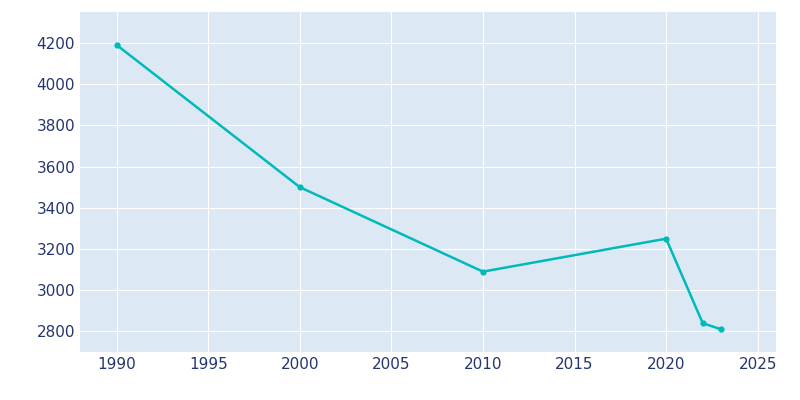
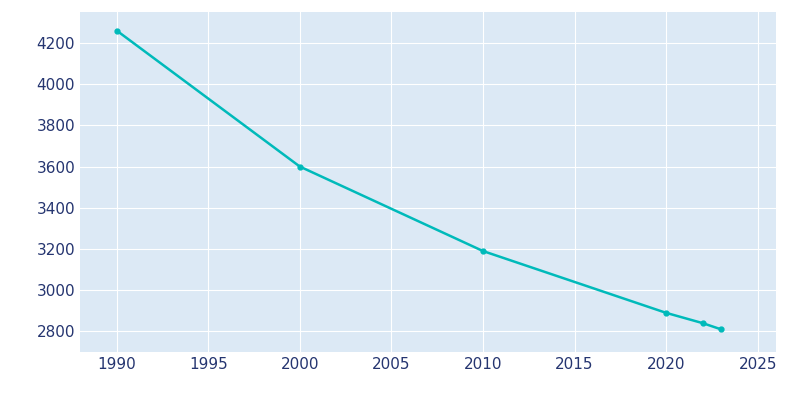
1990: 4190 -> 4260
2000: 3500 -> 3600
2010: 3090 -> 3190
2020: 3250 -> 2890
